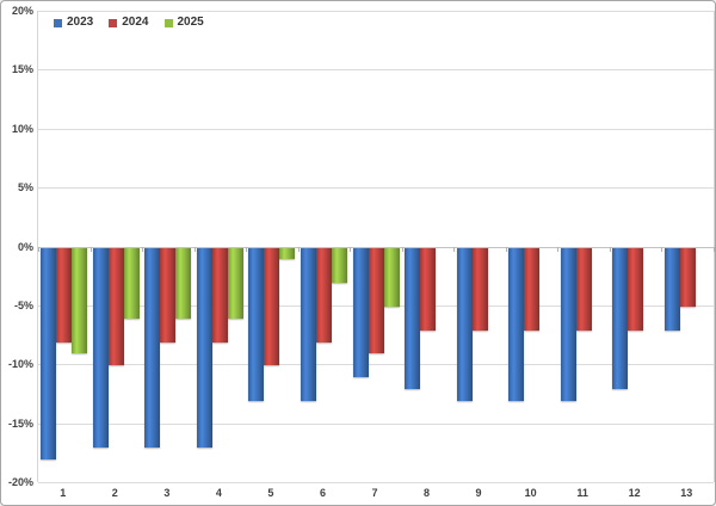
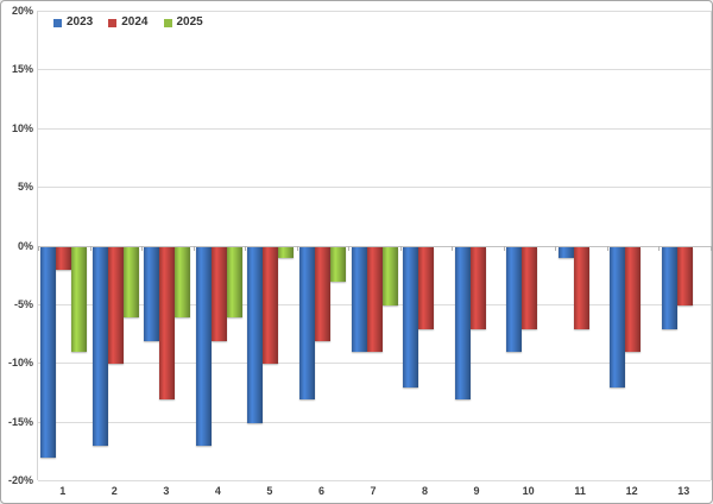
2024/1: -8% -> -2%
2023/3: -17% -> -8%
2024/3: -8% -> -13%
2023/5: -13% -> -15%
2023/7: -11% -> -9%
2023/10: -13% -> -9%
2023/11: -13% -> -1%
2024/12: -7% -> -9%
